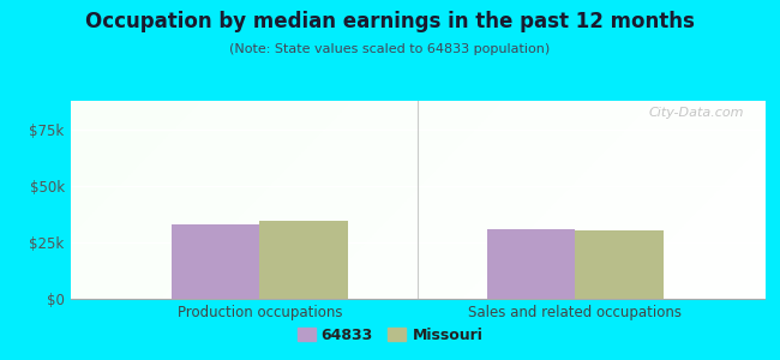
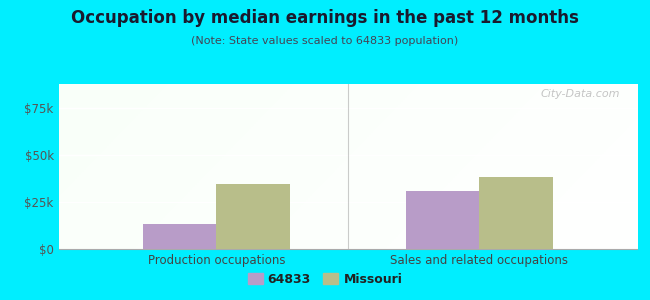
64833/Production occupations: $33k -> $13k
Missouri/Sales and related occupations: $30k -> $38k
